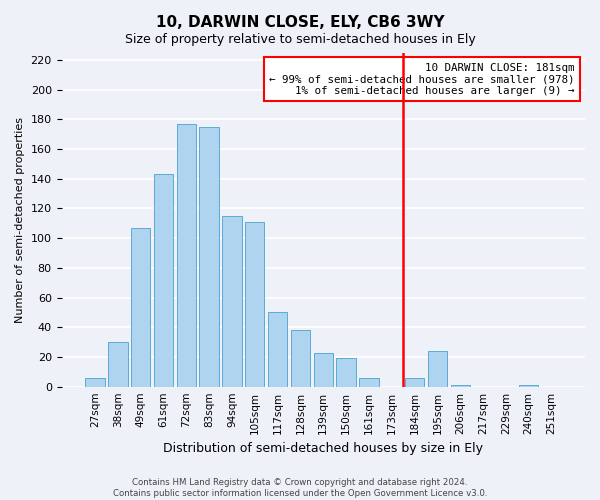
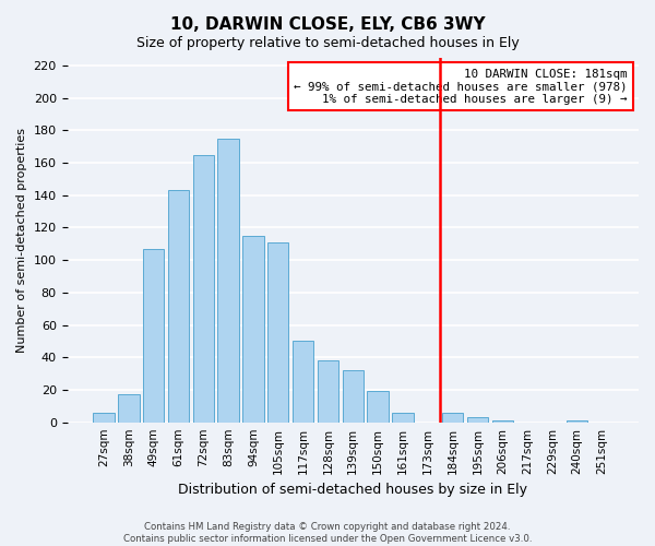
38sqm: 30 -> 17
72sqm: 177 -> 165
139sqm: 23 -> 32
195sqm: 24 -> 3
